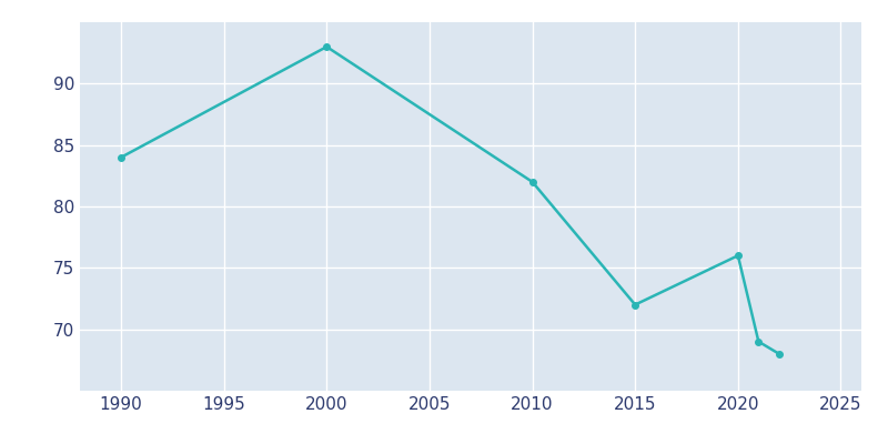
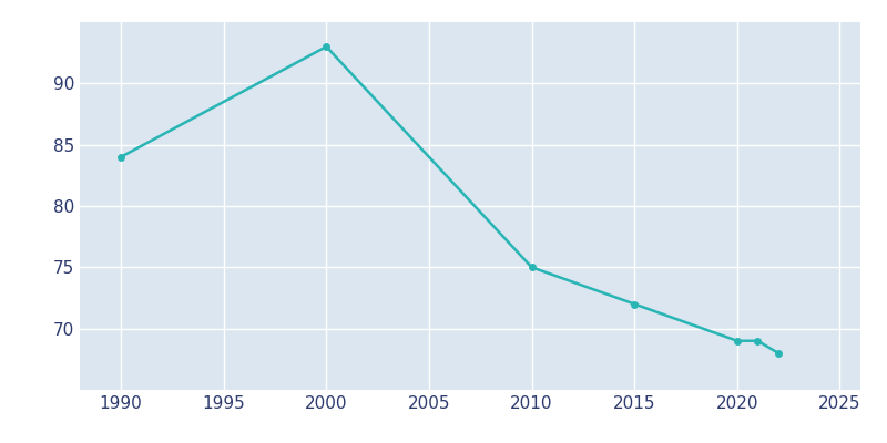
2010: 82 -> 75
2020: 76 -> 69
